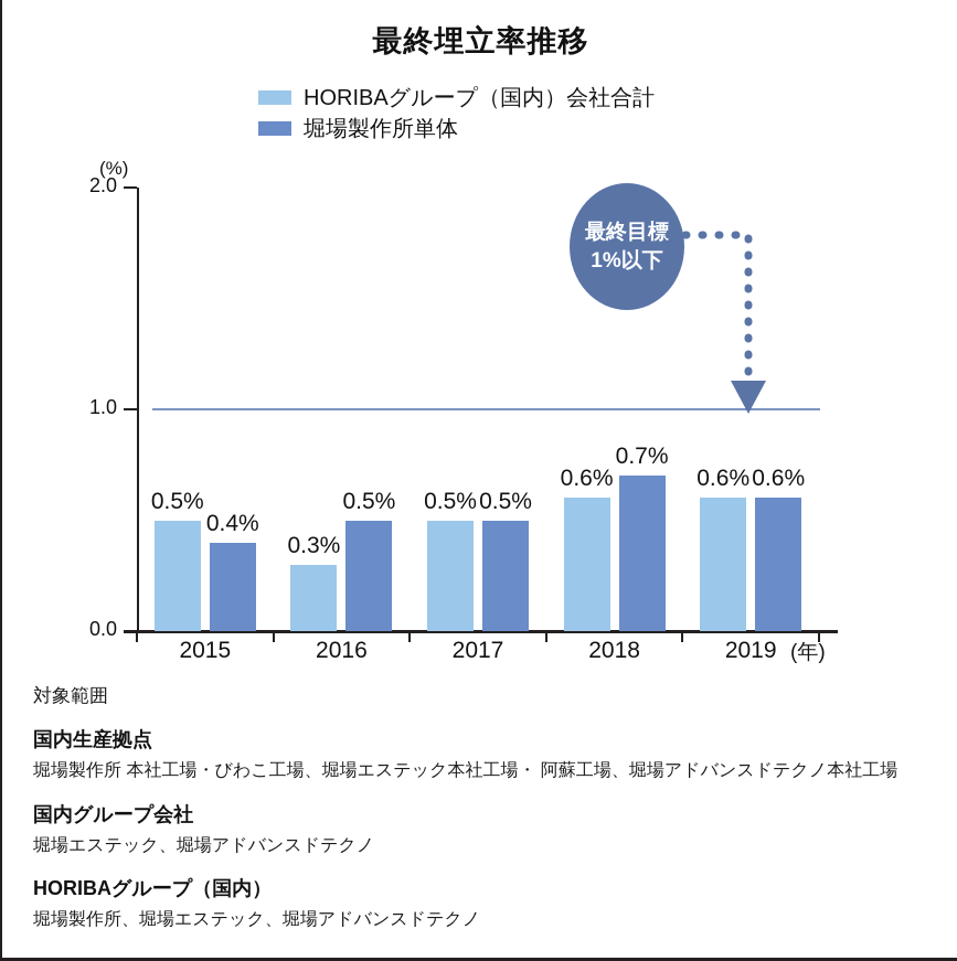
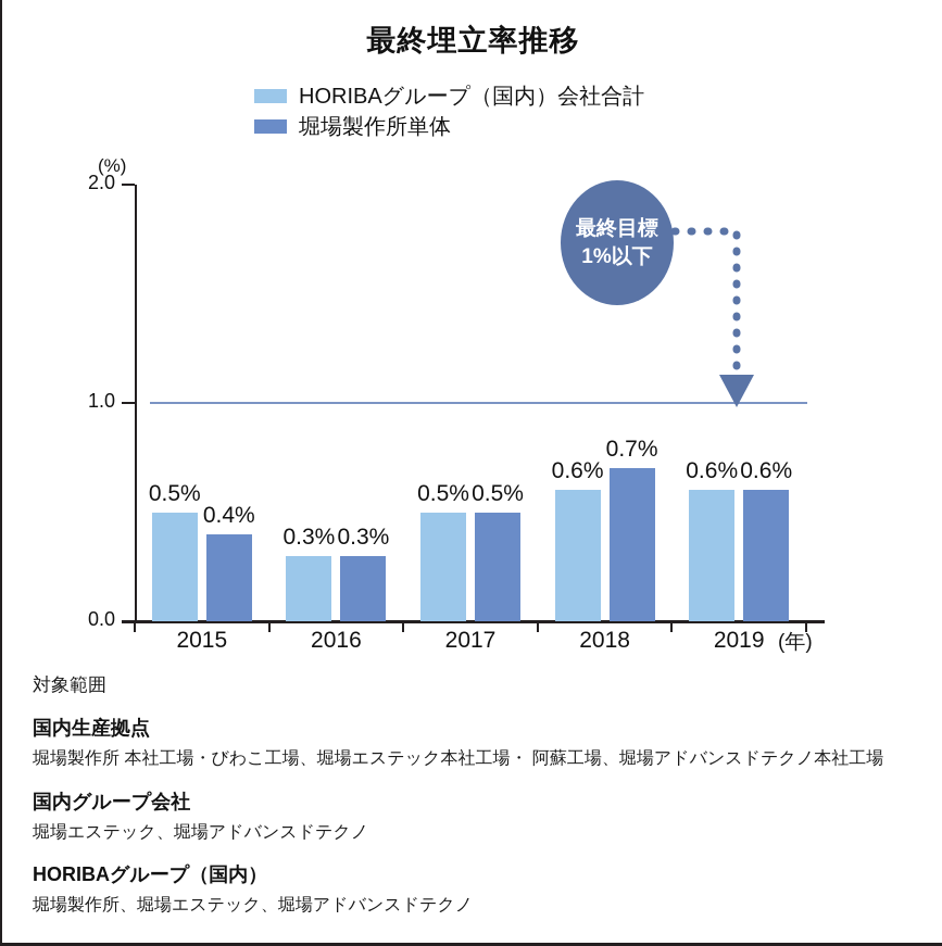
堀場製作所単体/2016: 0.5% -> 0.3%
